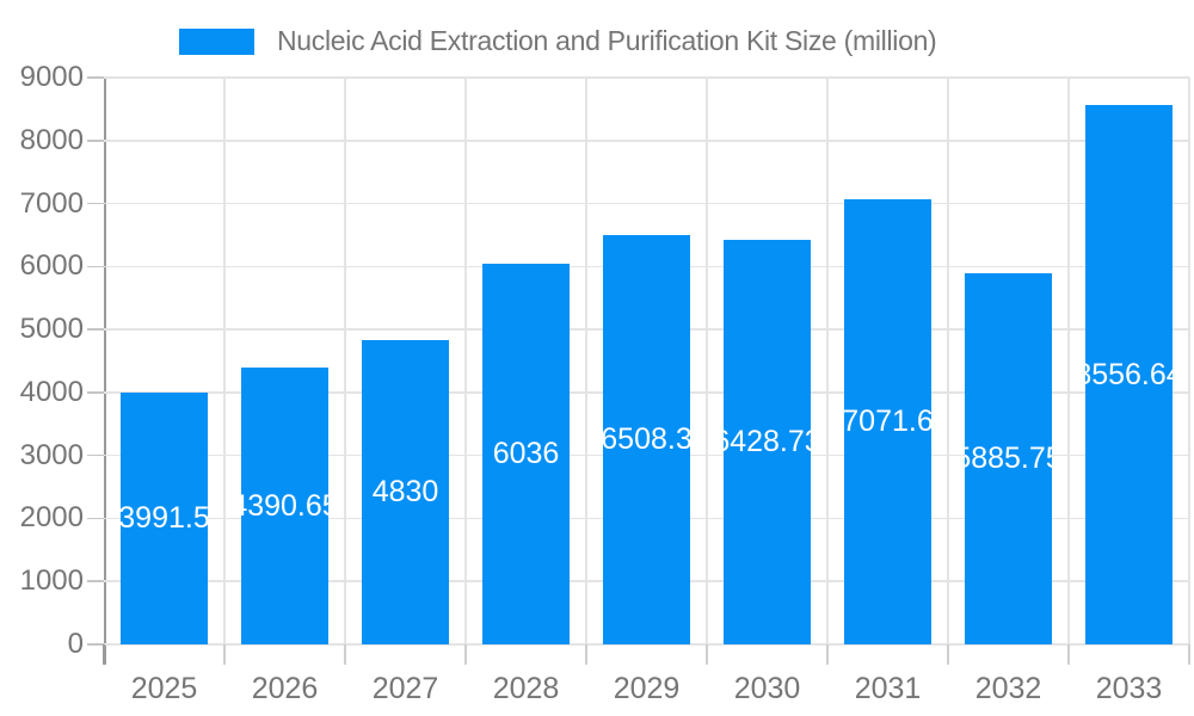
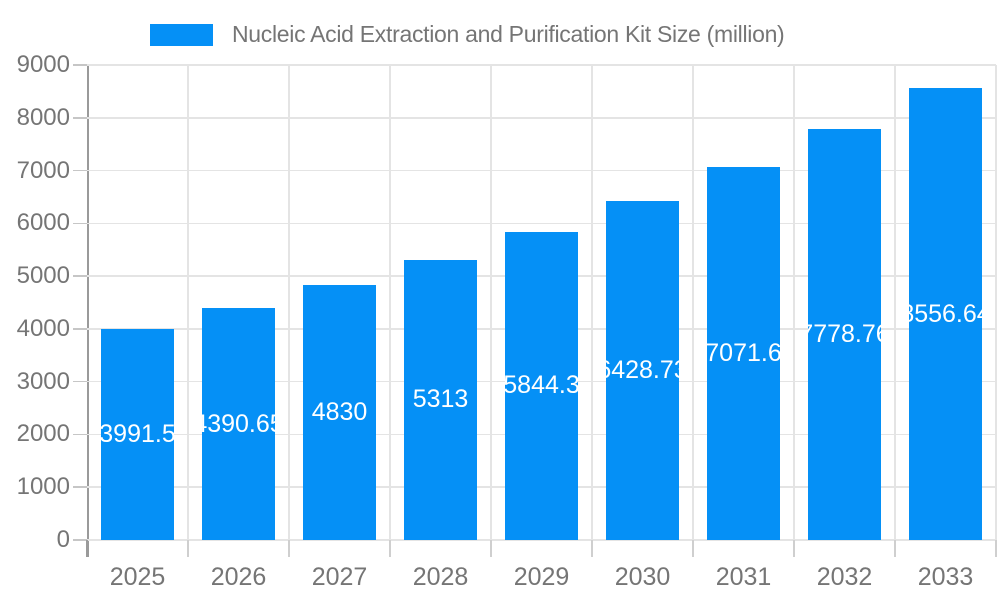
2028: 6036 -> 5313
2029: 6508.3 -> 5844.3
2032: 5885.75 -> 7778.76
